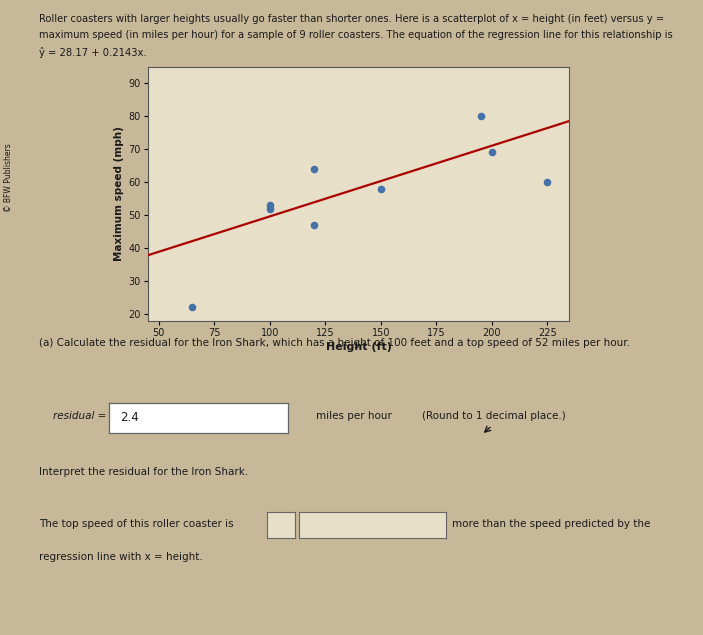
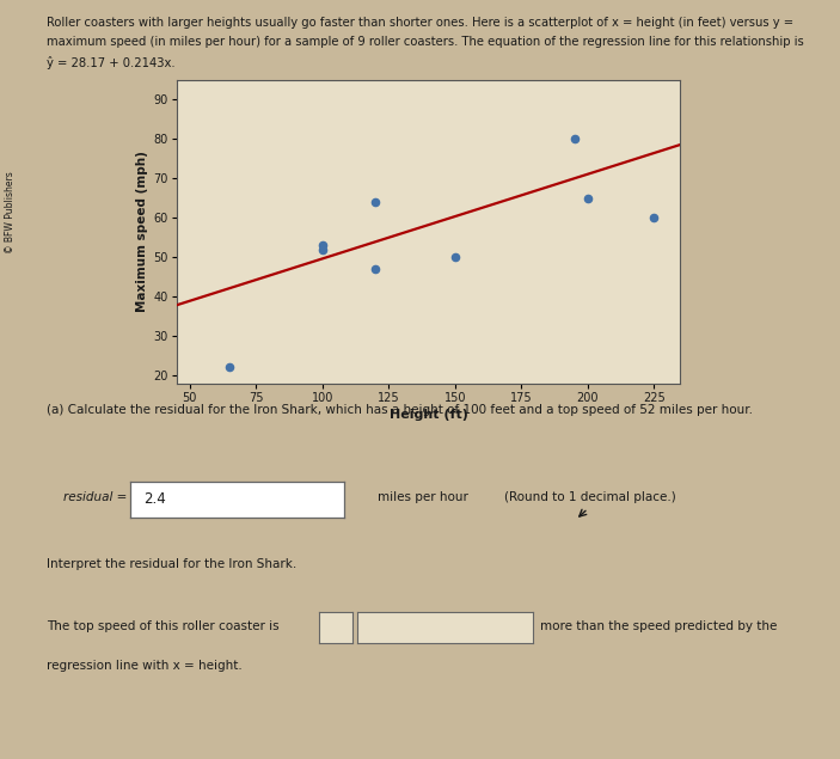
150: 58 -> 50
200: 69 -> 65
